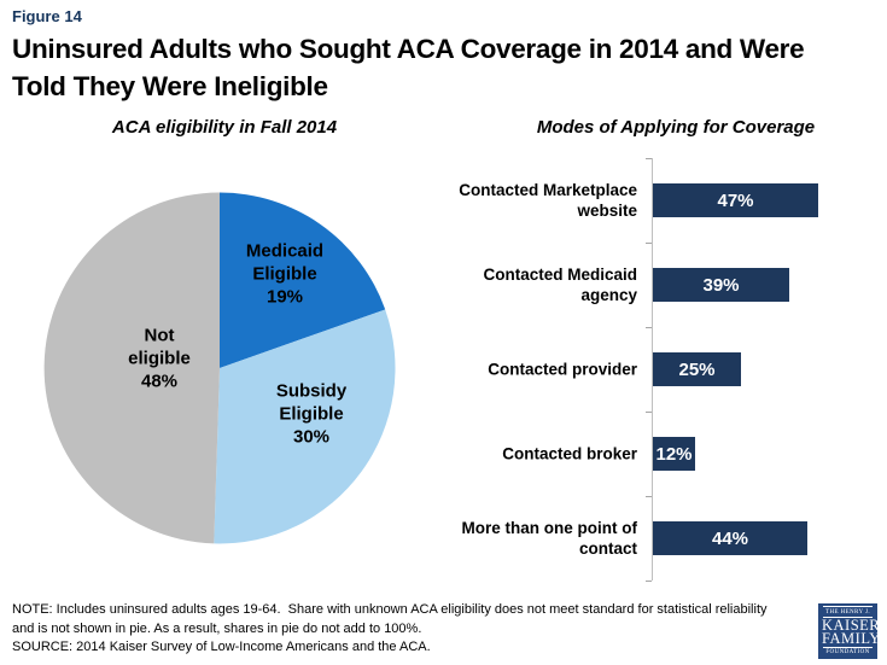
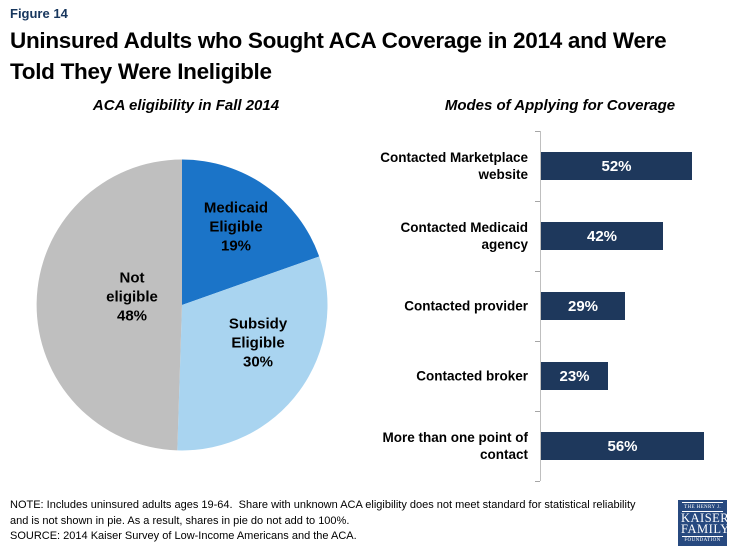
Modes of Applying for Coverage/Contacted Marketplace website: 47% -> 52%
Modes of Applying for Coverage/Contacted Medicaid agency: 39% -> 42%
Modes of Applying for Coverage/Contacted provider: 25% -> 29%
Modes of Applying for Coverage/Contacted broker: 12% -> 23%
Modes of Applying for Coverage/More than one point of contact: 44% -> 56%
